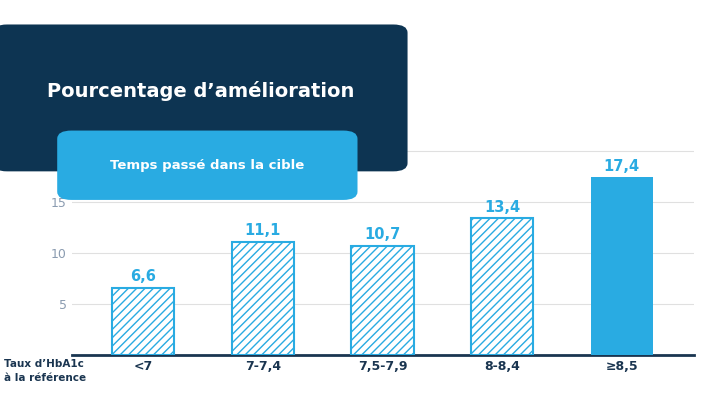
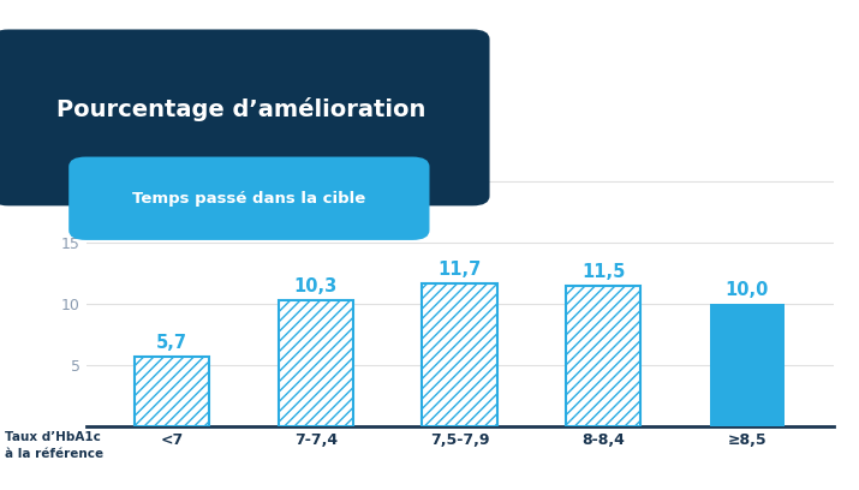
<7: 6,6 -> 5,7
7-7,4: 11,1 -> 10,3
7,5-7,9: 10,7 -> 11,7
8-8,4: 13,4 -> 11,5
≥8,5: 17,4 -> 10,0
